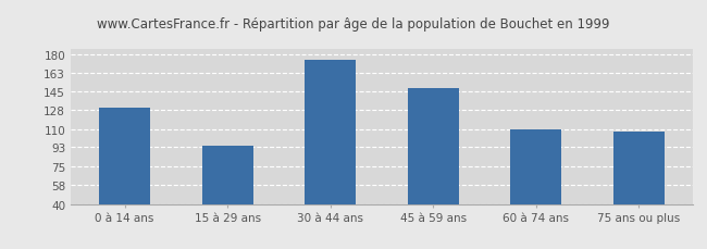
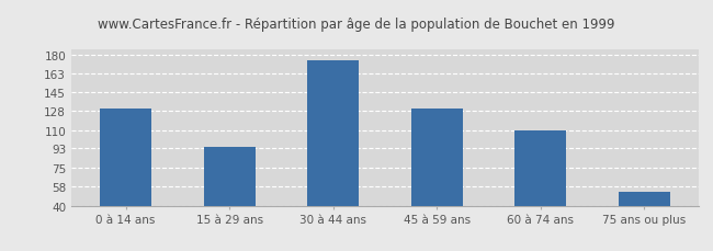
45 à 59 ans: 148 -> 130
75 ans ou plus: 108 -> 53
